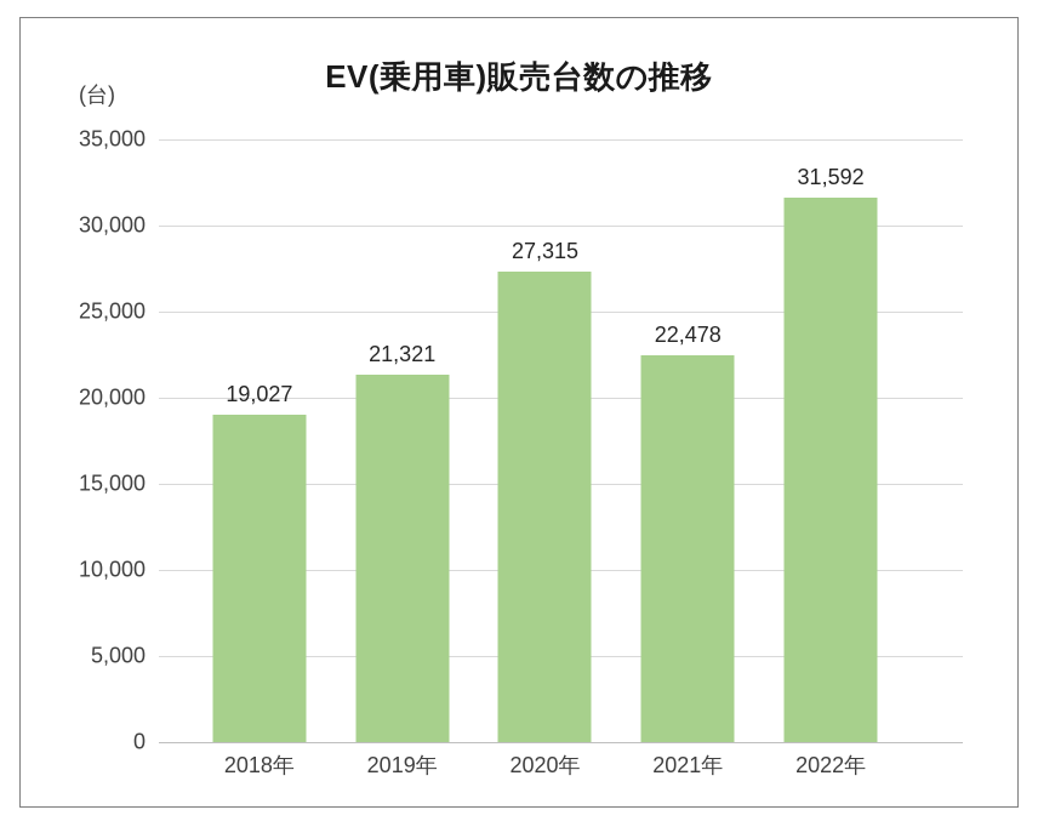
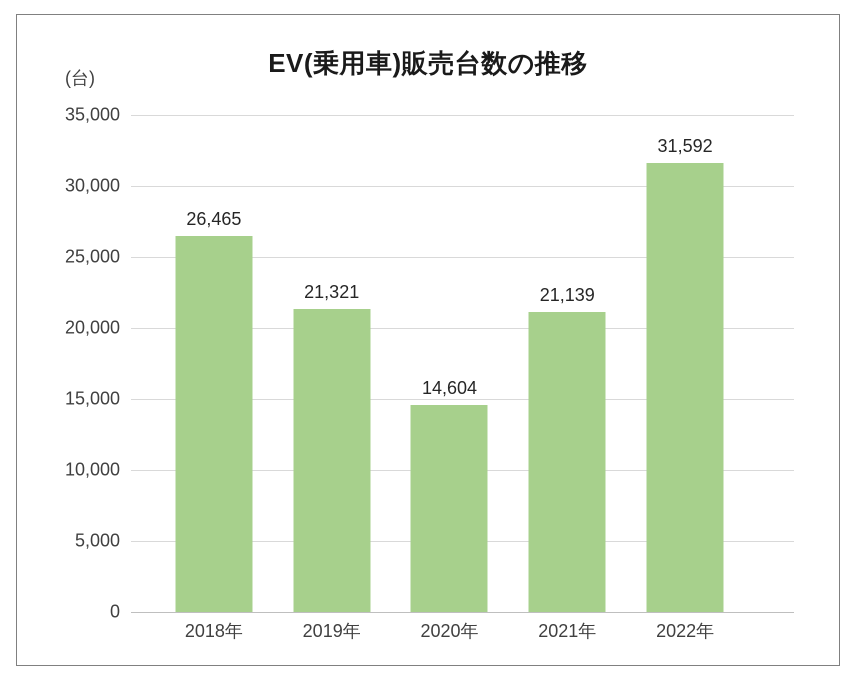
2018年: 19,027 -> 26,465
2020年: 27,315 -> 14,604
2021年: 22,478 -> 21,139
